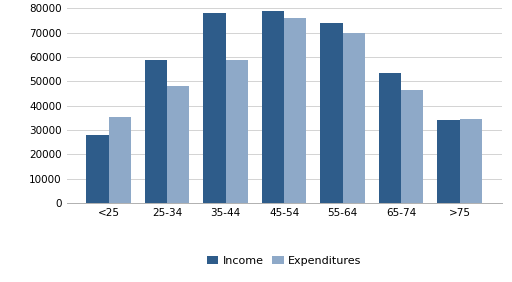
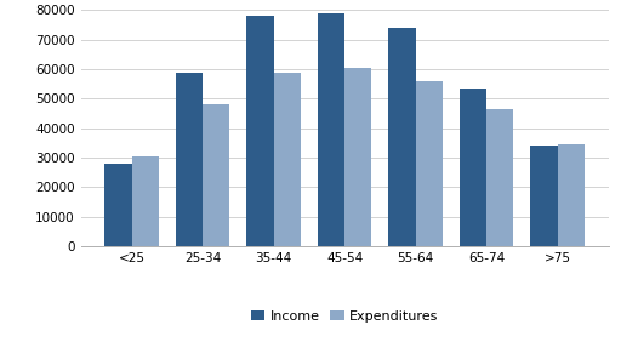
Expenditures/<25: 35500 -> 30500
Expenditures/45-54: 76000 -> 60500
Expenditures/55-64: 70000 -> 56000
